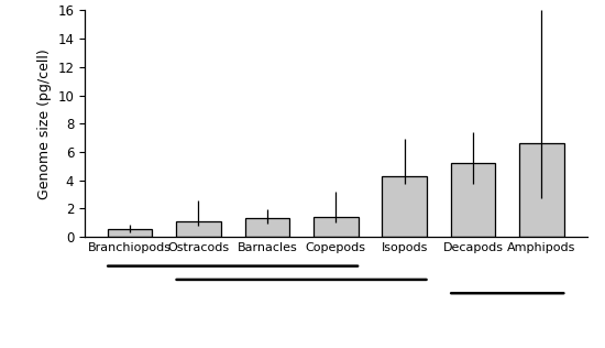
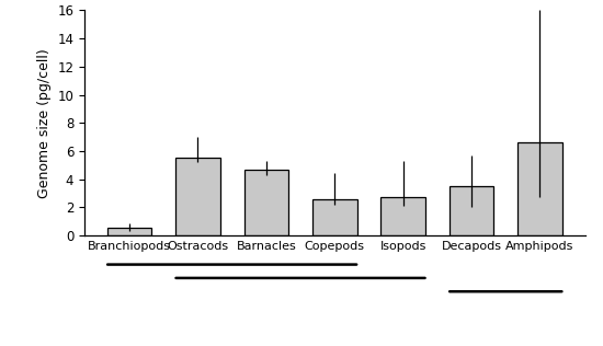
Ostracods: 1.1 -> 5.5
Barnacles: 1.4 -> 4.7
Copepods: 1.4 -> 2.6
Isopods: 4.3 -> 2.7
Decapods: 5.2 -> 3.5
